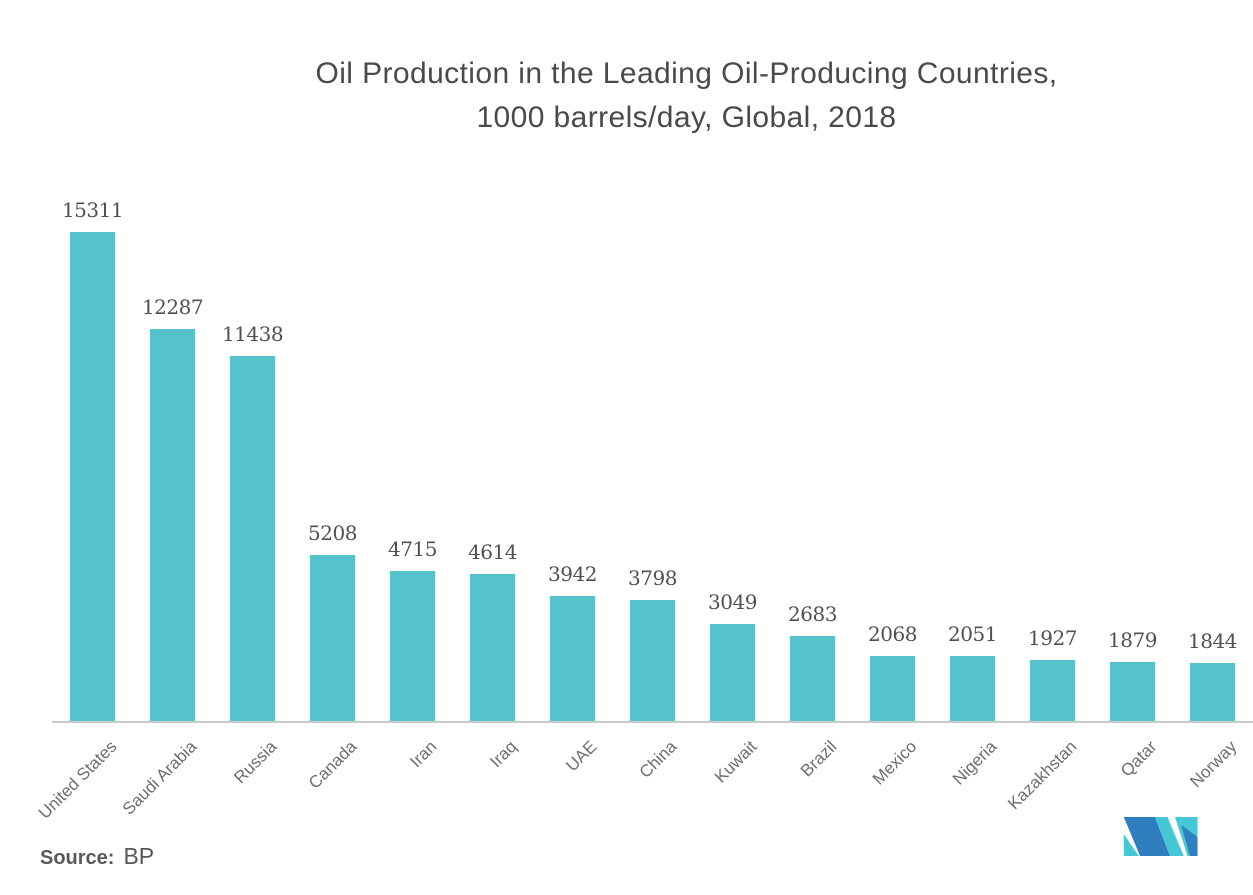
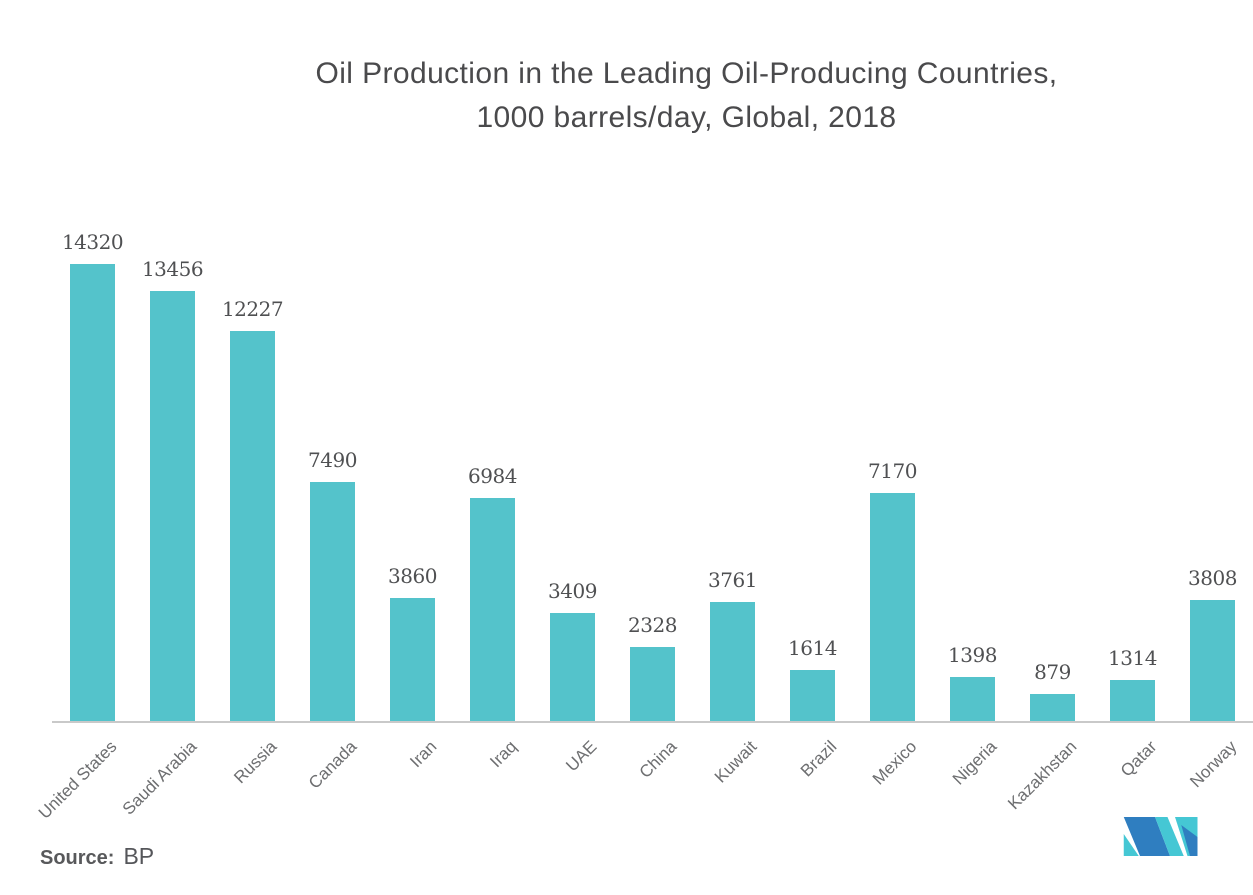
United States: 15311 -> 14320
Saudi Arabia: 12287 -> 13456
Russia: 11438 -> 12227
Canada: 5208 -> 7490
Iran: 4715 -> 3860
Iraq: 4614 -> 6984
UAE: 3942 -> 3409
China: 3798 -> 2328
Kuwait: 3049 -> 3761
Brazil: 2683 -> 1614
Mexico: 2068 -> 7170
Nigeria: 2051 -> 1398
Kazakhstan: 1927 -> 879
Qatar: 1879 -> 1314
Norway: 1844 -> 3808
